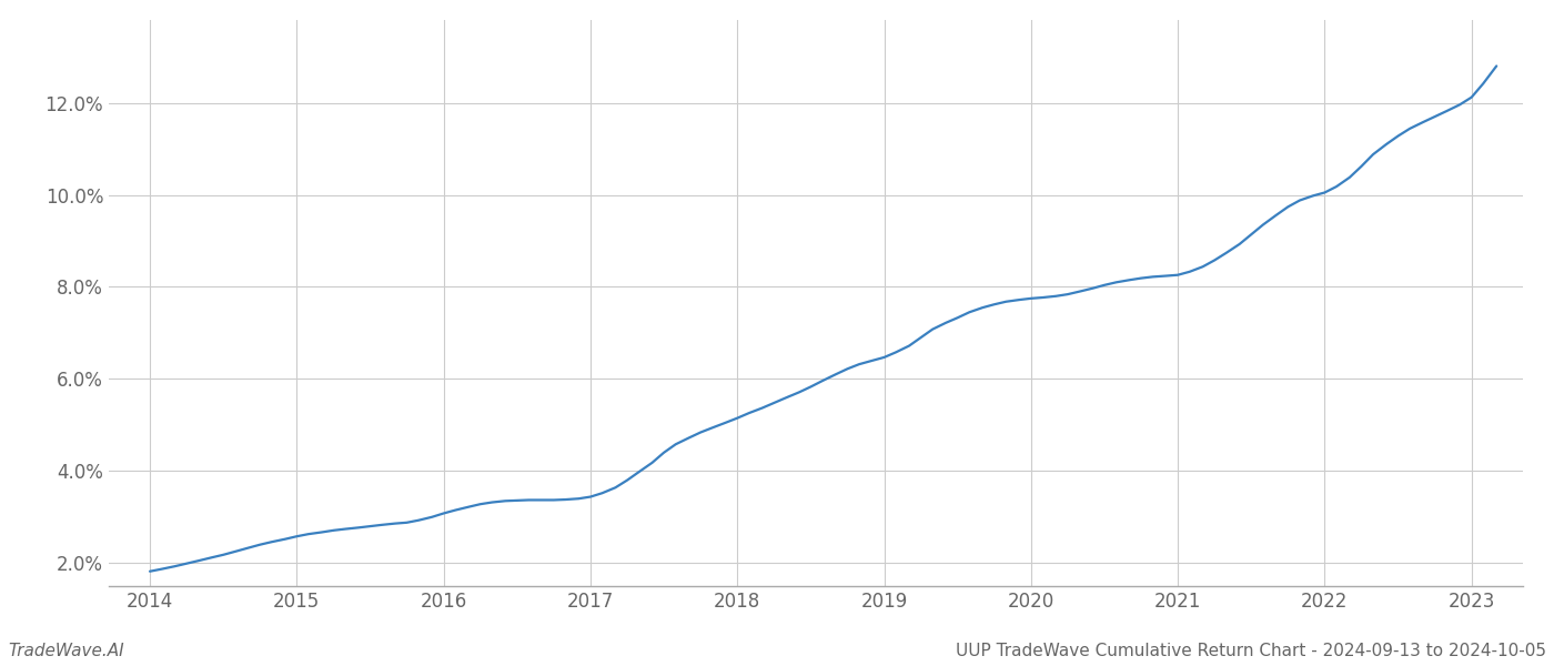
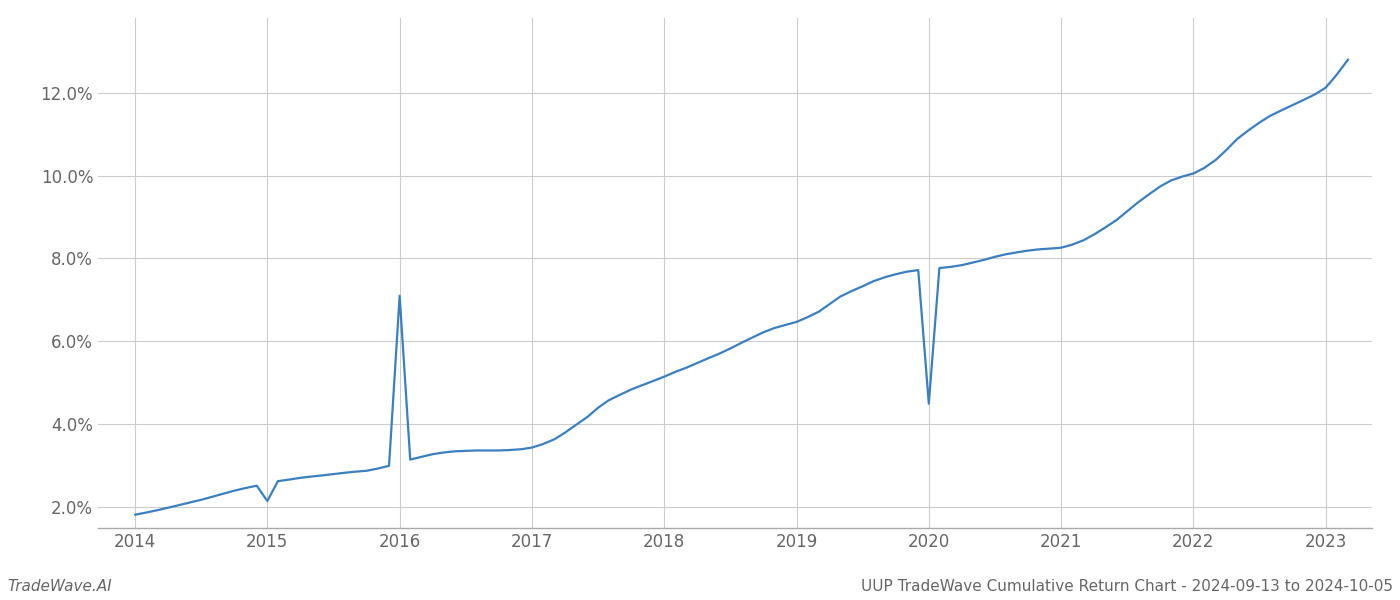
2015: 2.58% -> 2.15%
2016: 3.08% -> 7.10%
2020: 7.75% -> 4.50%
